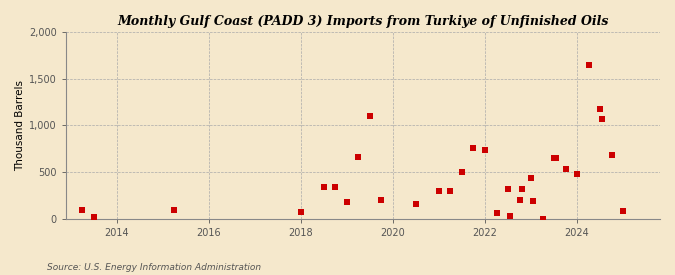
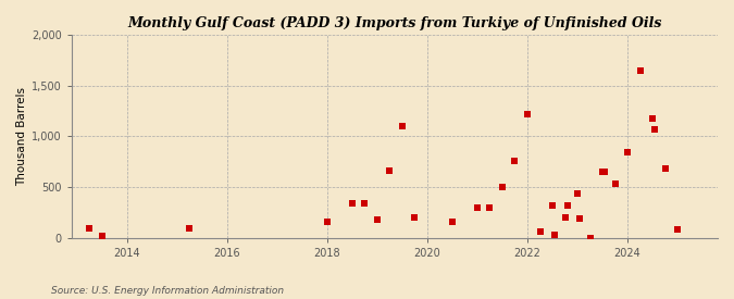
2018: 80 -> 160
2022: 740 -> 1,220
2024: 480 -> 840
